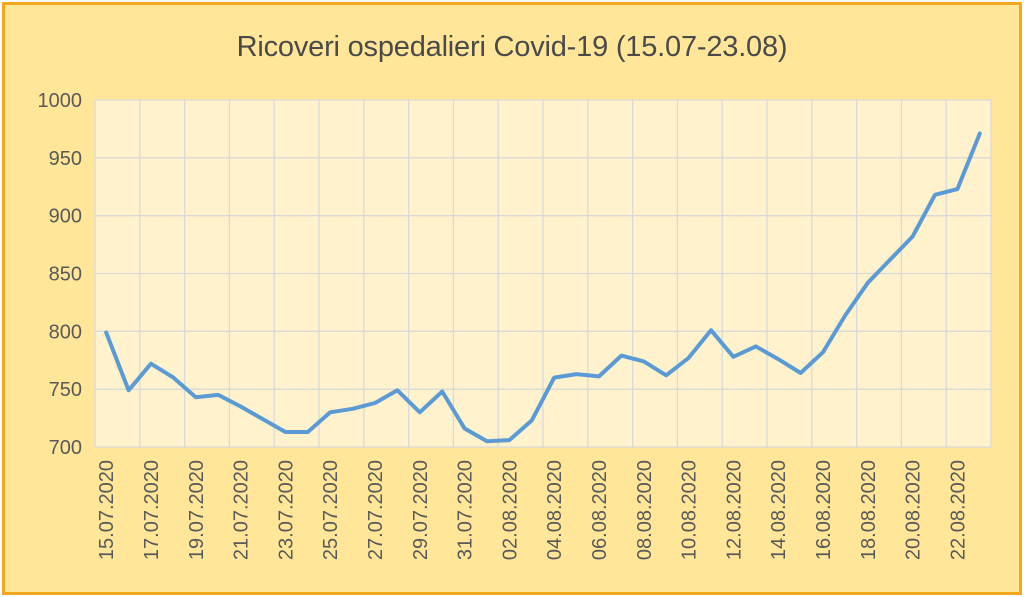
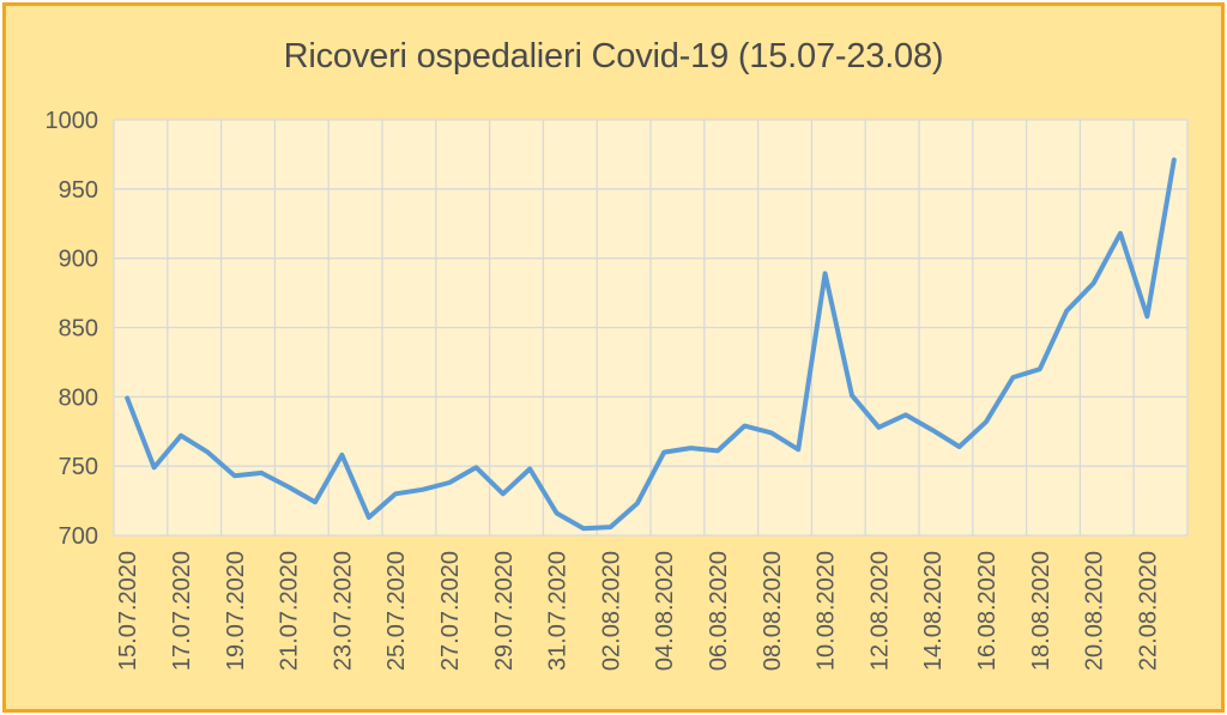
23.07.2020: 713 -> 758
10.08.2020: 777 -> 889
18.08.2020: 842 -> 820
22.08.2020: 923 -> 858
